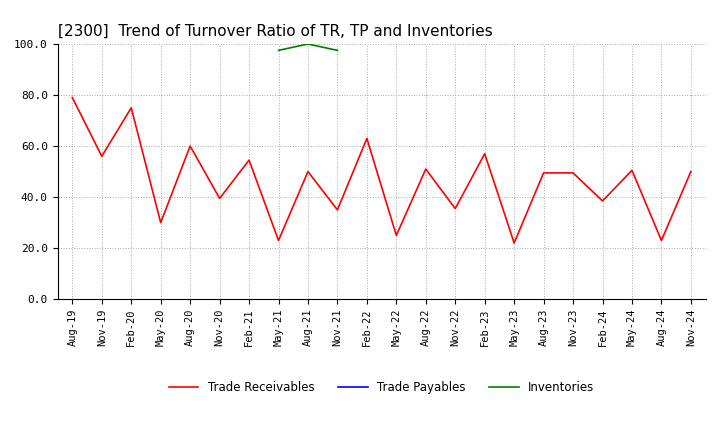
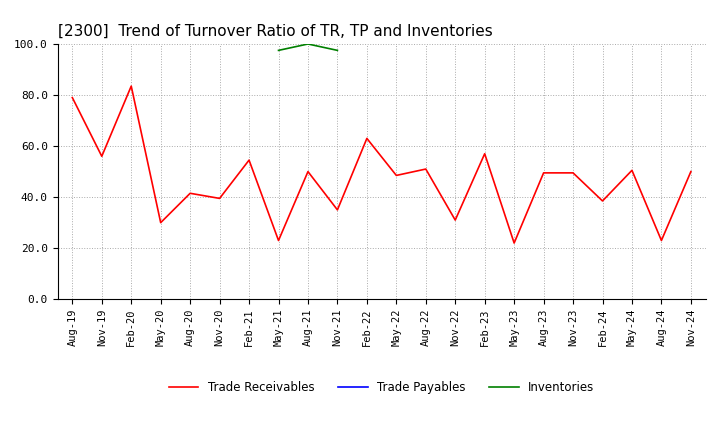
Trade Receivables/Feb-20: 75.0 -> 83.5
Trade Receivables/Aug-20: 60.0 -> 41.5
Trade Receivables/May-22: 25.0 -> 48.5
Trade Receivables/Nov-22: 35.5 -> 31.0
